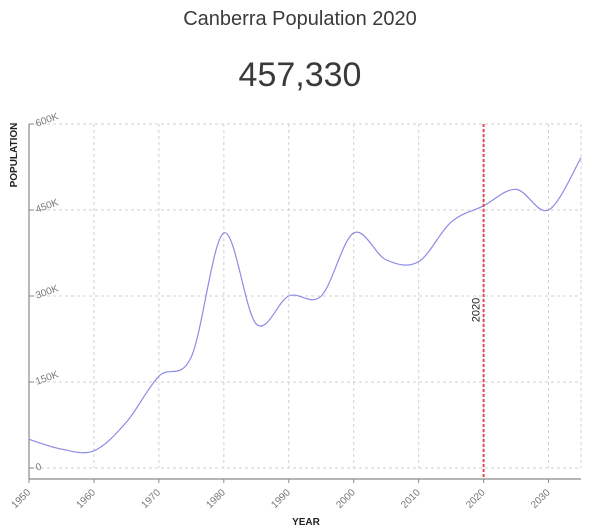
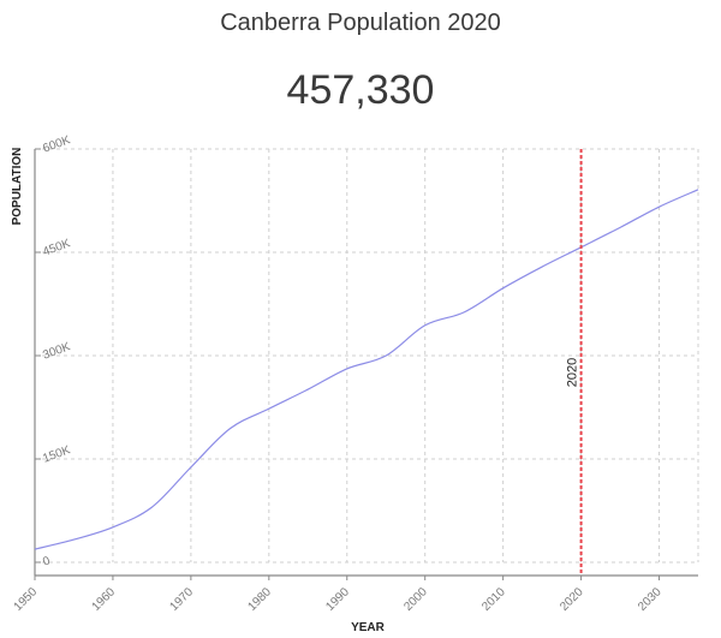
1950: 50K -> 20K
1960: 30K -> 50K
1970: 160K -> 140K
1980: 410K -> 220K
1990: 300K -> 280K
2000: 410K -> 340K
2010: 360K -> 400K
2030: 450K -> 520K
